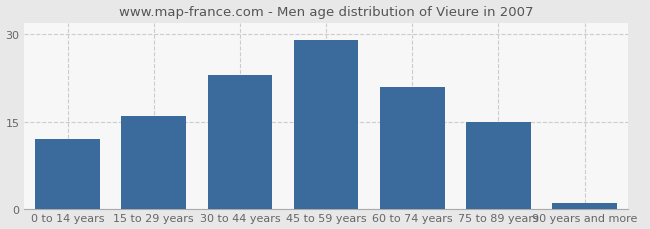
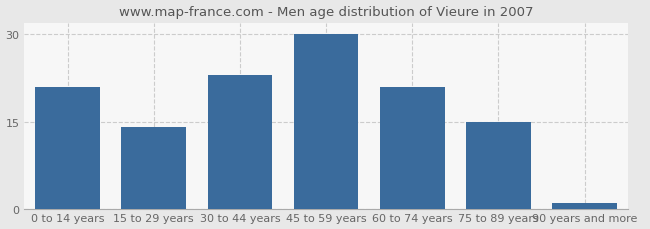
0 to 14 years: 12 -> 21
15 to 29 years: 16 -> 14
45 to 59 years: 29 -> 30
